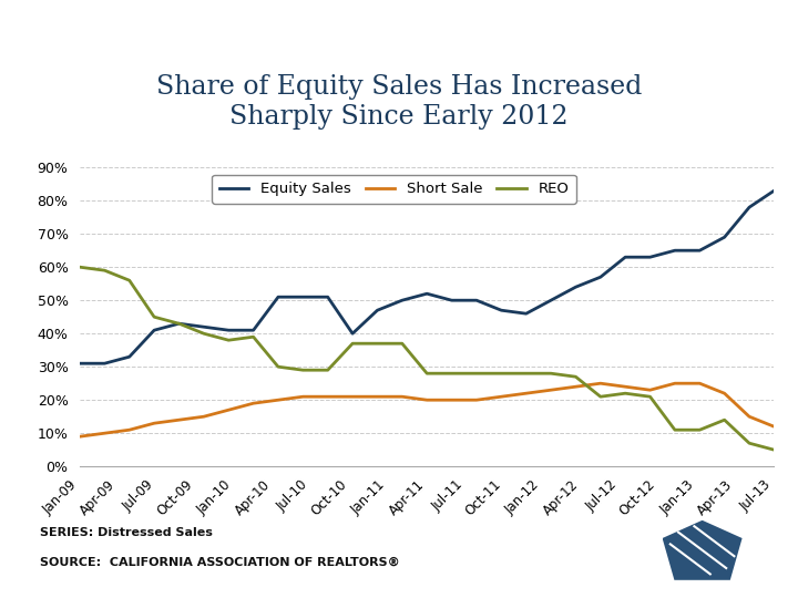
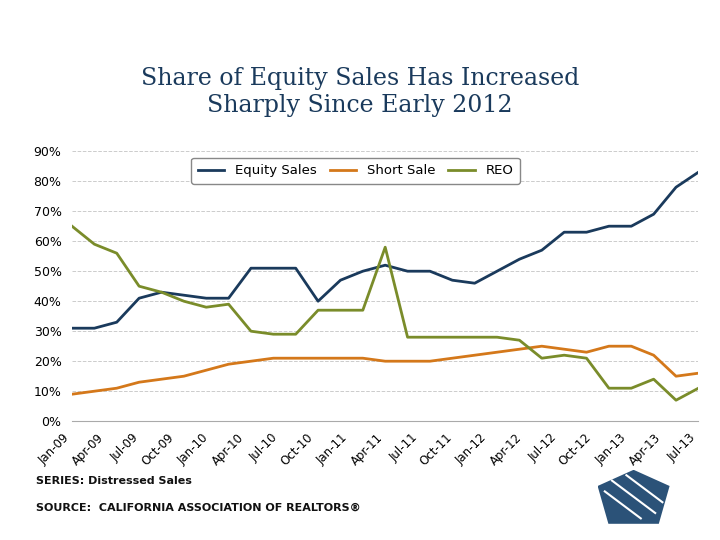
REO/Jan-09: 60% -> 65%
REO/Apr-11: 28% -> 58%
Short Sale/Jul-13: 12% -> 16%
REO/Jul-13: 5% -> 11%
